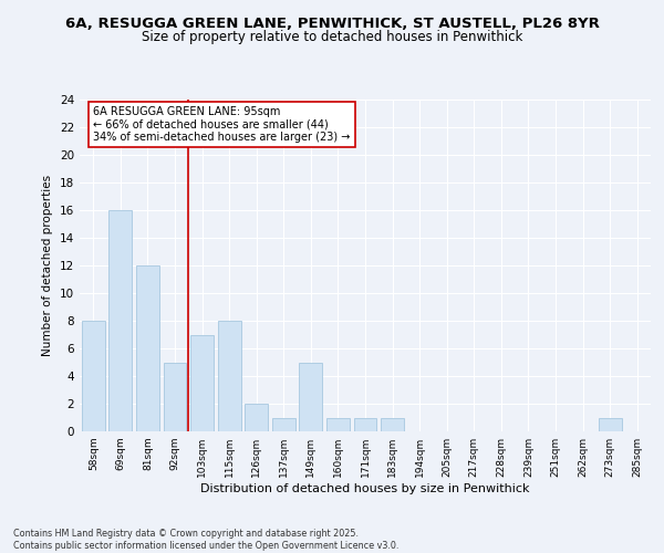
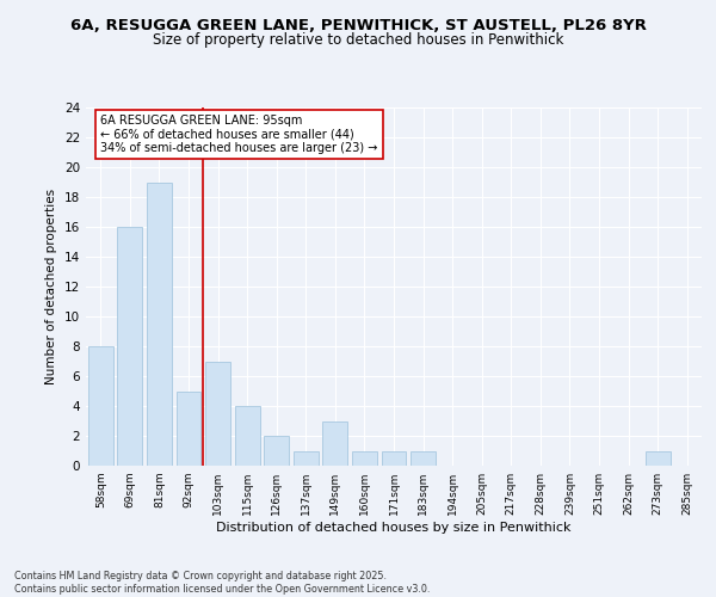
81sqm: 12 -> 19
115sqm: 8 -> 4
149sqm: 5 -> 3
